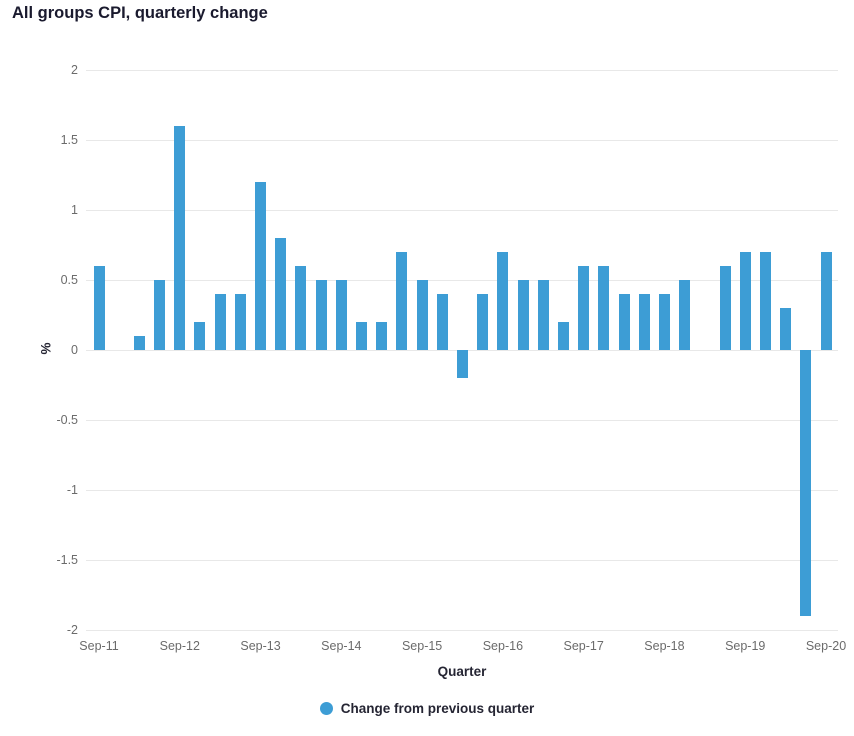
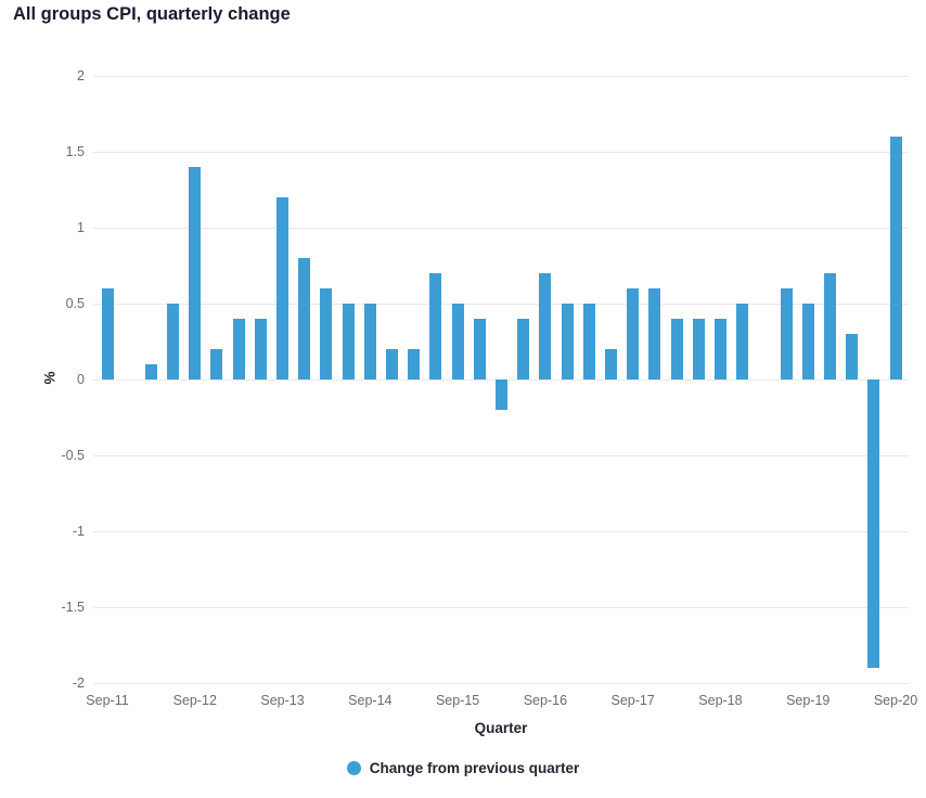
Sep-12: 1.6 -> 1.4
Sep-19: 0.7 -> 0.5
Sep-20: 0.7 -> 1.6
